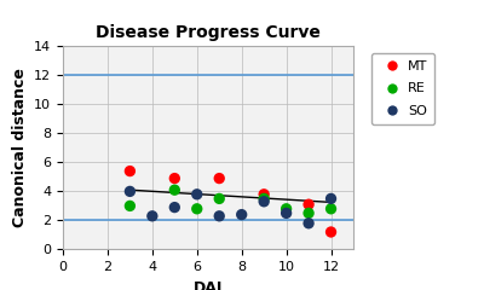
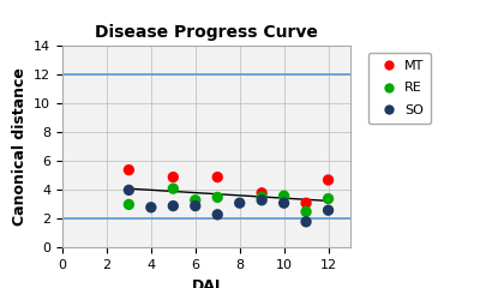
SO/4: 2.3 -> 2.8
RE/6: 2.8 -> 3.3
SO/6: 3.8 -> 2.9
SO/8: 2.4 -> 3.1
RE/10: 2.8 -> 3.6
SO/10: 2.5 -> 3.1
MT/12: 1.2 -> 4.7
RE/12: 2.8 -> 3.4
SO/12: 3.5 -> 2.6
